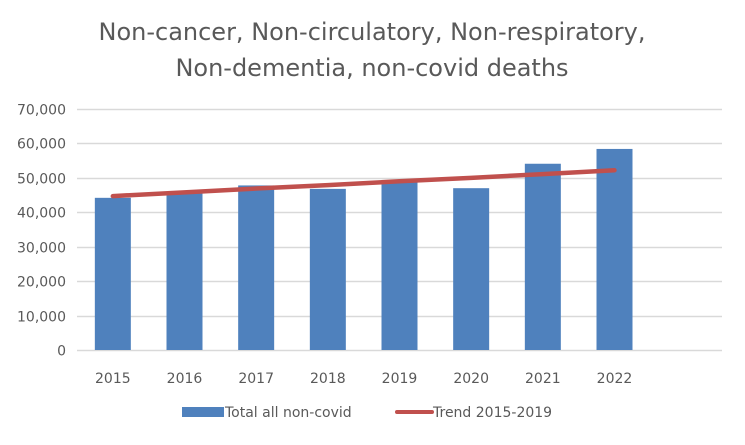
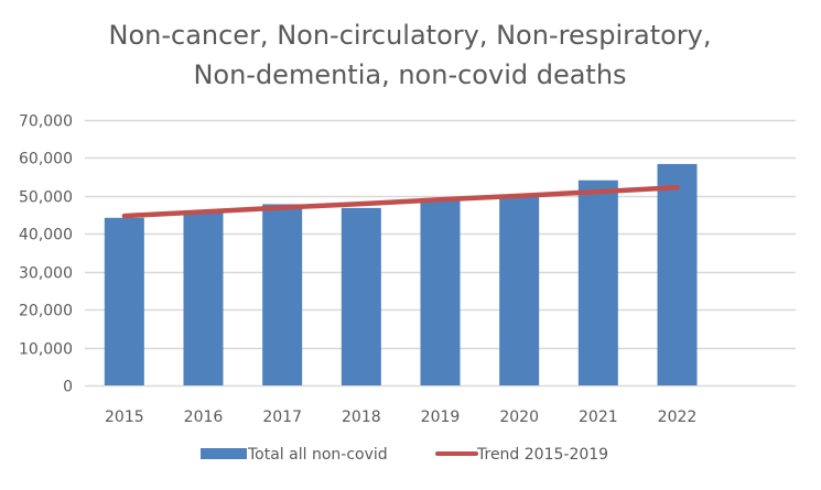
Total all non-covid/2020: 47000 -> 50000
